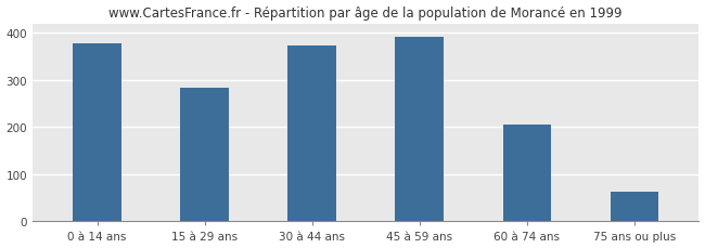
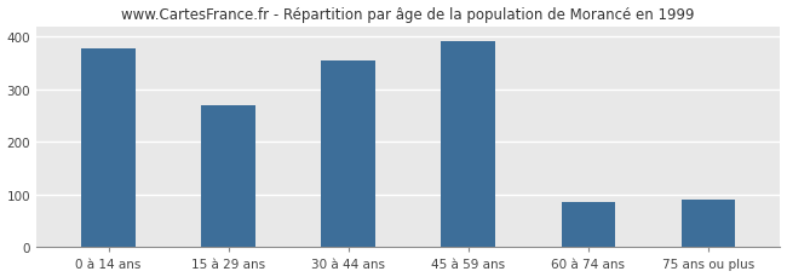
15 à 29 ans: 284 -> 270
30 à 44 ans: 374 -> 355
60 à 74 ans: 206 -> 85
75 ans ou plus: 62 -> 90
